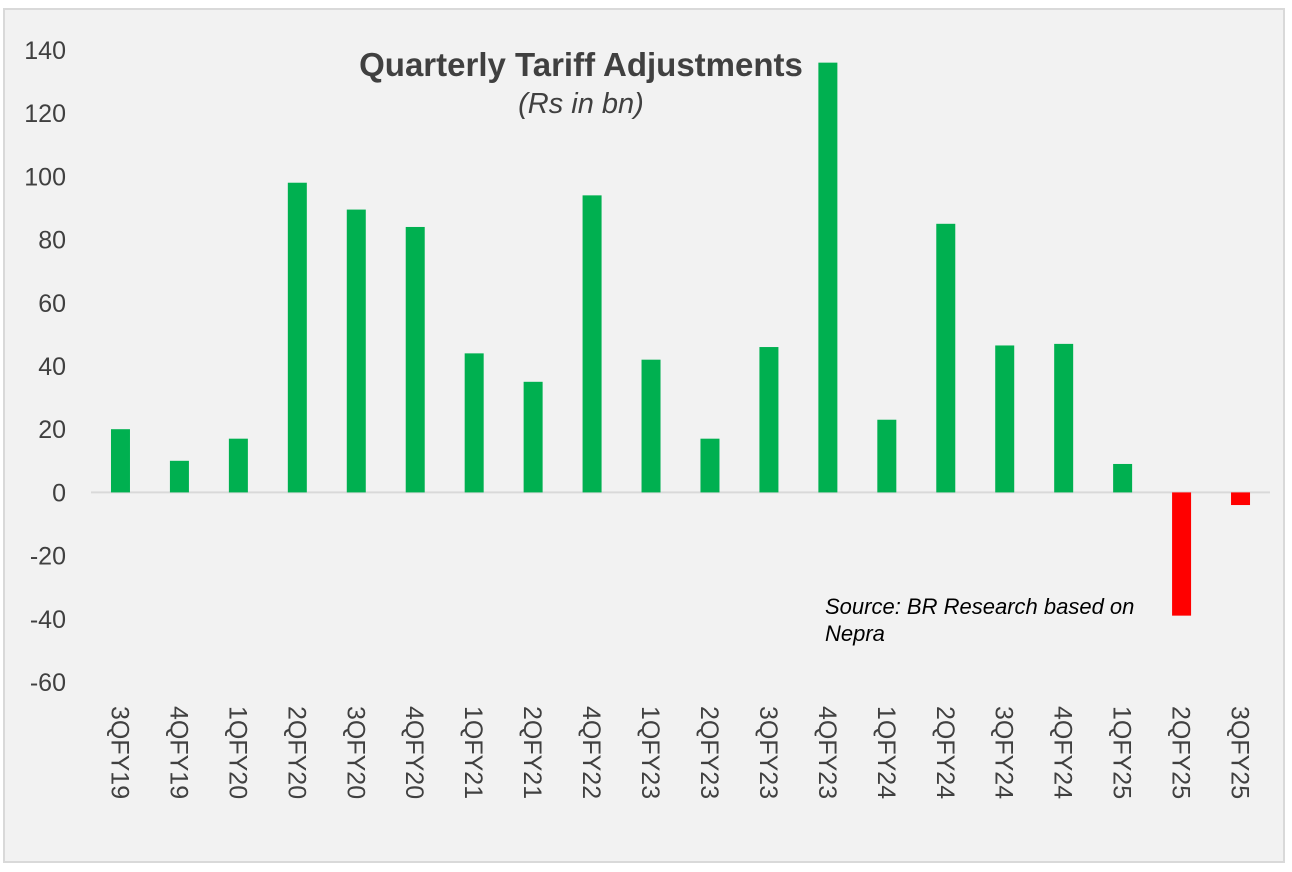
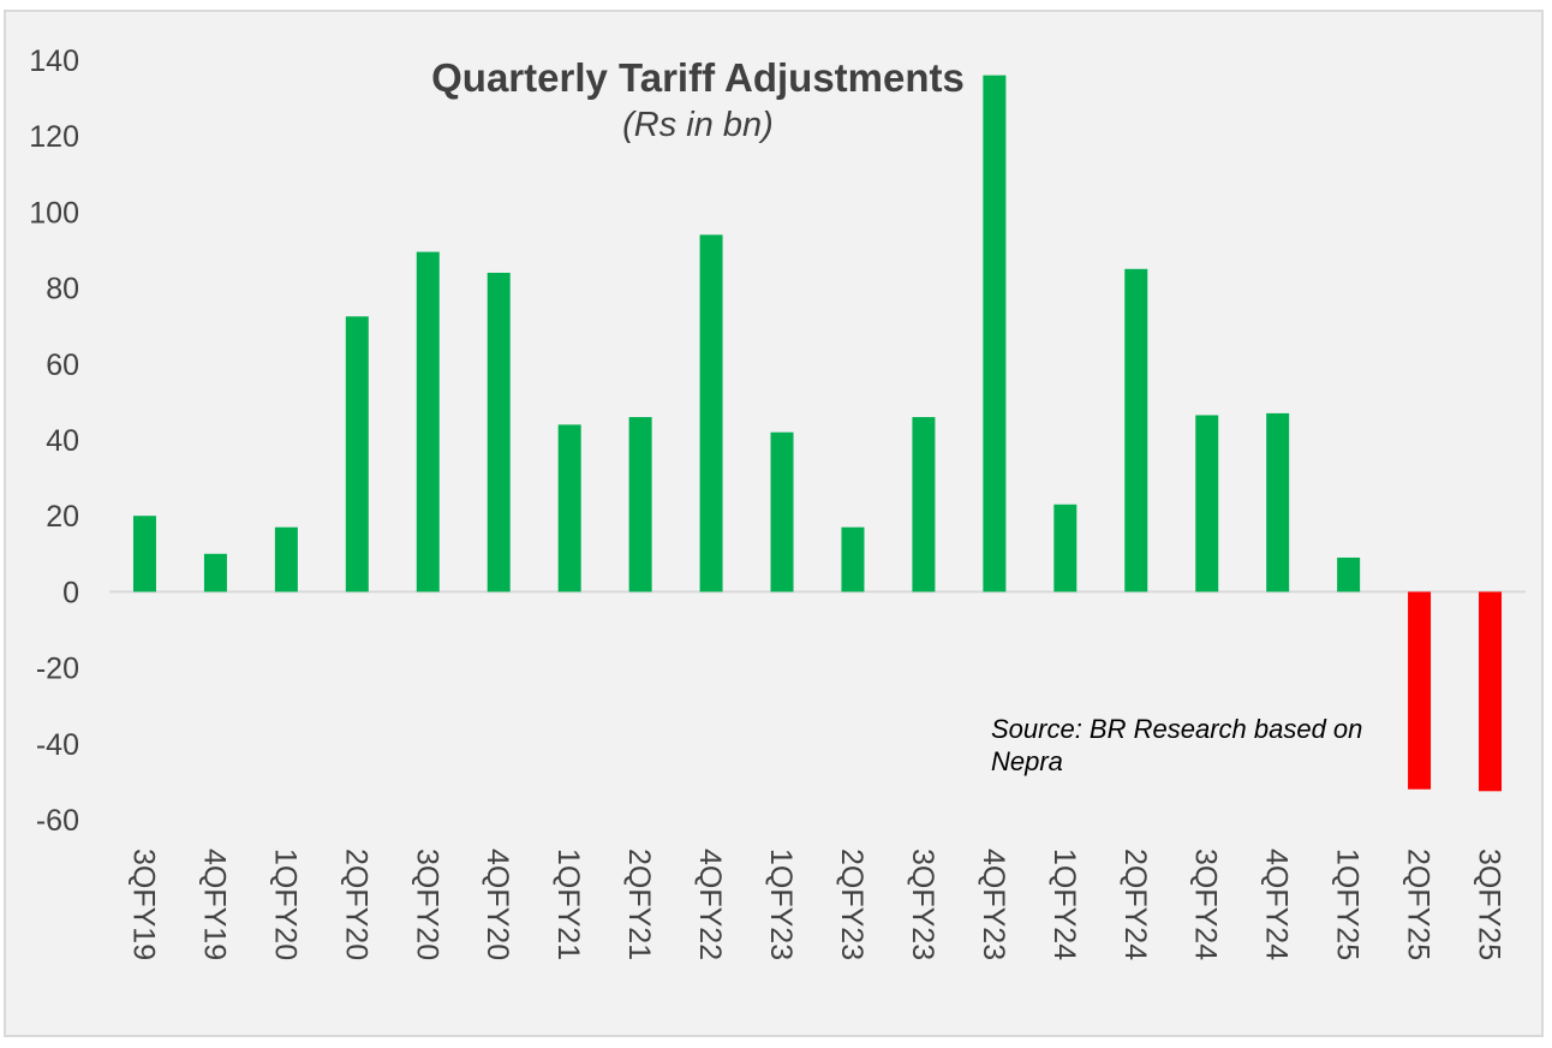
2QFY20: 98 -> 72
2QFY21: 35 -> 46
2QFY25: -39 -> -52
3QFY25: -4 -> -52
